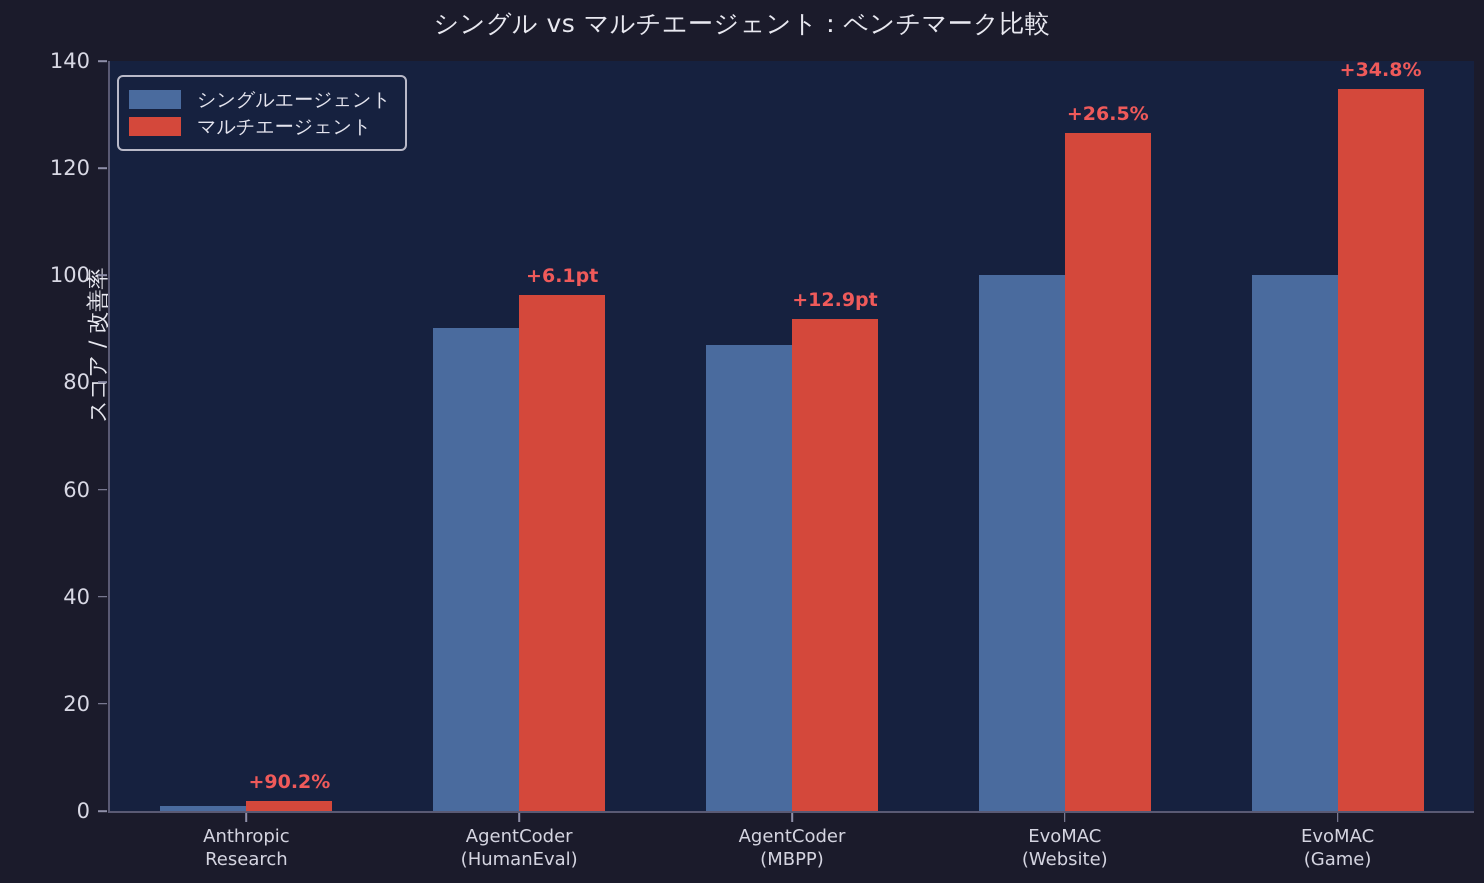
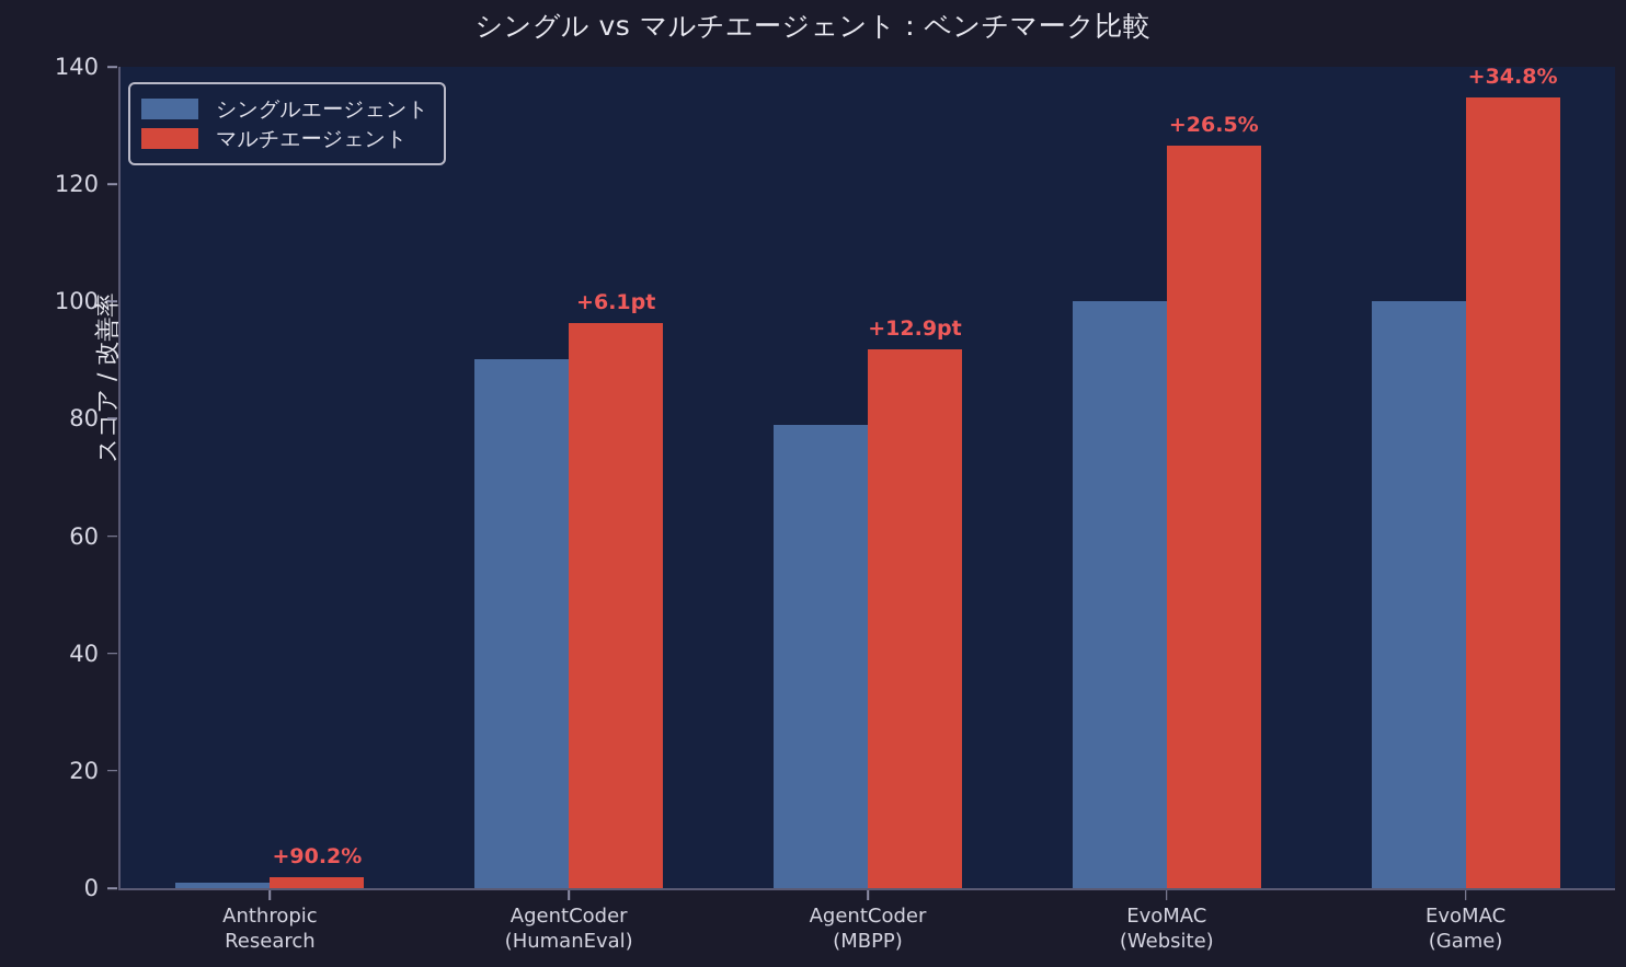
シングルエージェント/AgentCoder (MBPP): 87 -> 79
